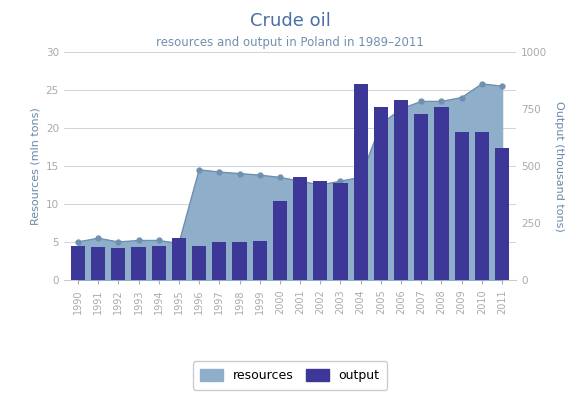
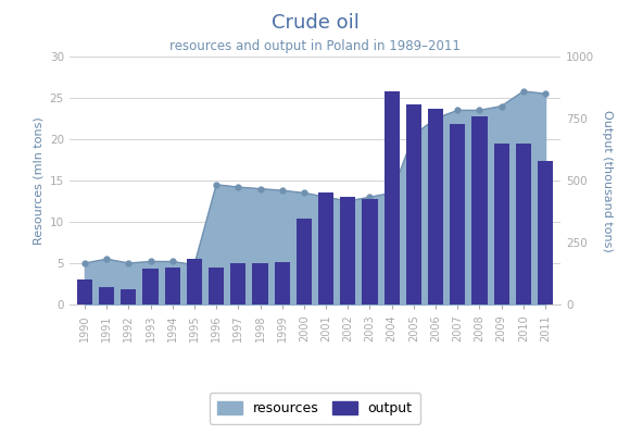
output/1990: 150 -> 100
output/1991: 143 -> 70
output/1992: 140 -> 60
output/2005: 760 -> 805
